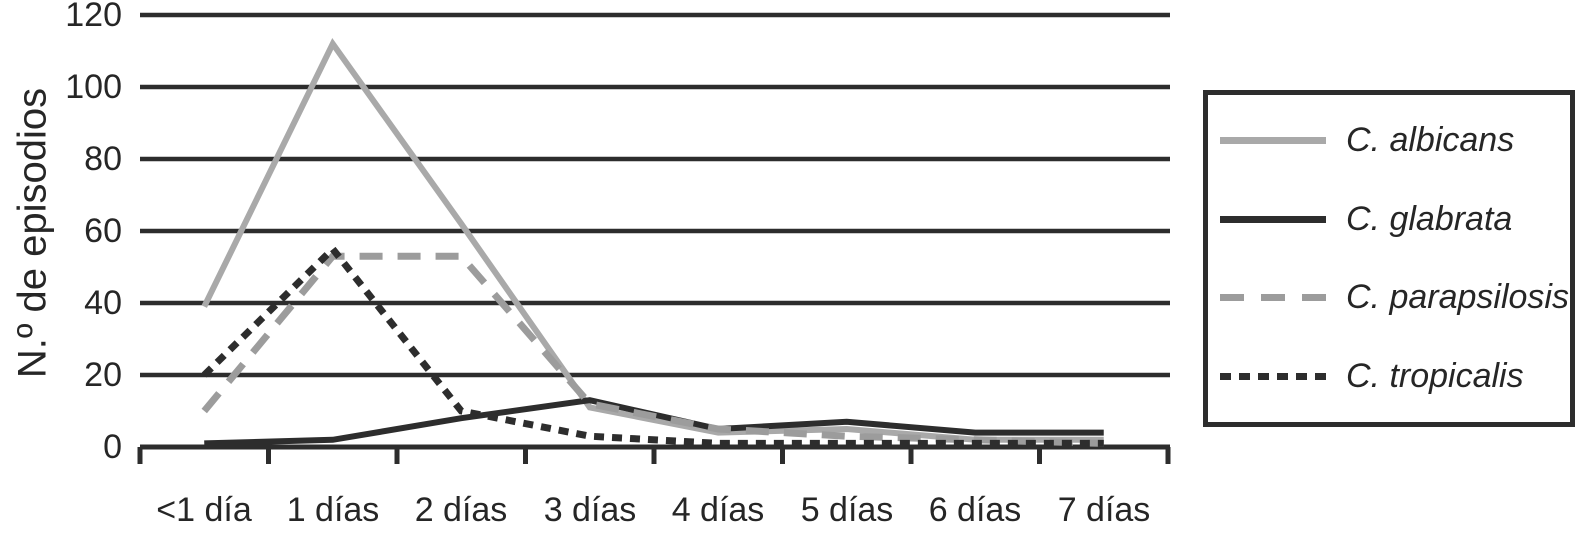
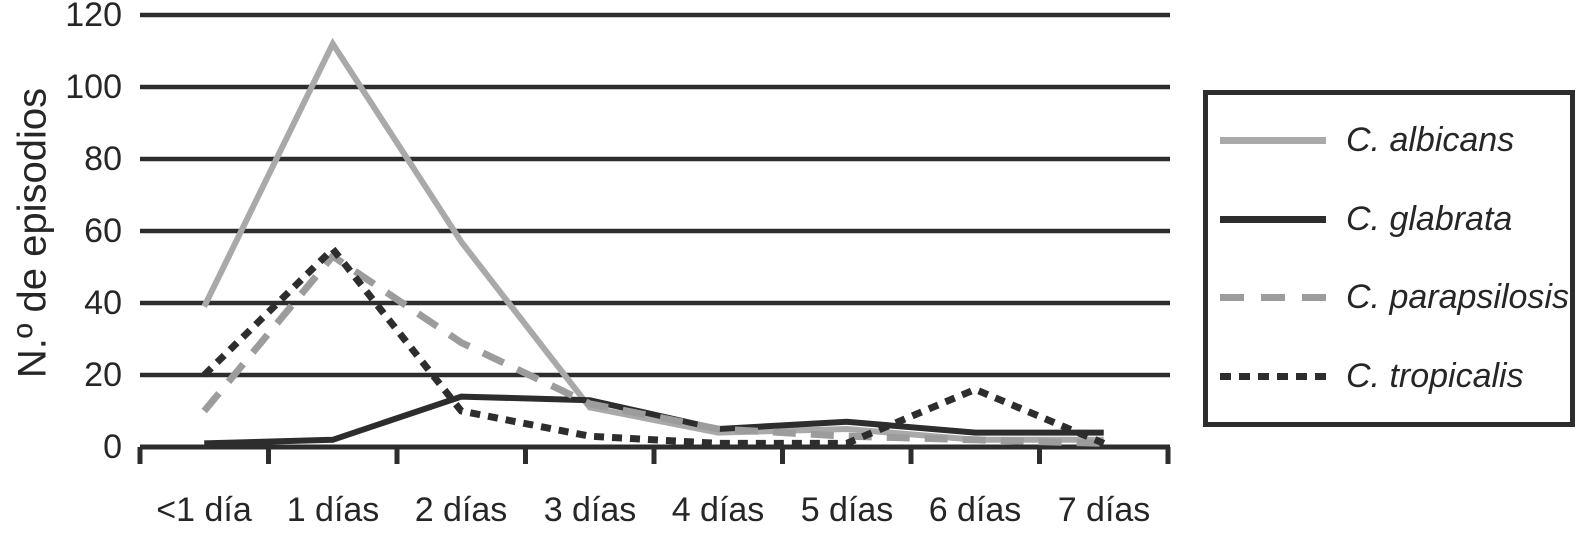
C. albicans/2 días: 62 -> 57
C. glabrata/2 días: 8 -> 14
C. parapsilosis/2 días: 53 -> 29
C. tropicalis/6 días: 1 -> 16
